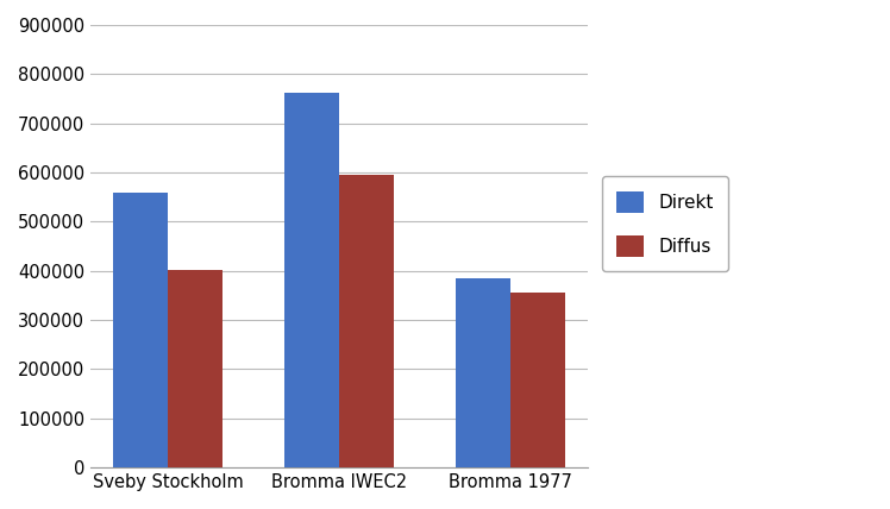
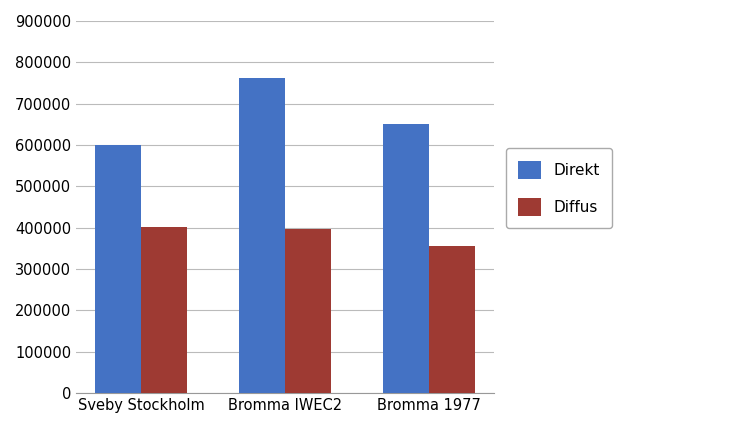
Direkt/Sveby Stockholm: 560000 -> 600000
Diffus/Bromma IWEC2: 595000 -> 397000
Direkt/Bromma 1977: 385000 -> 650000
